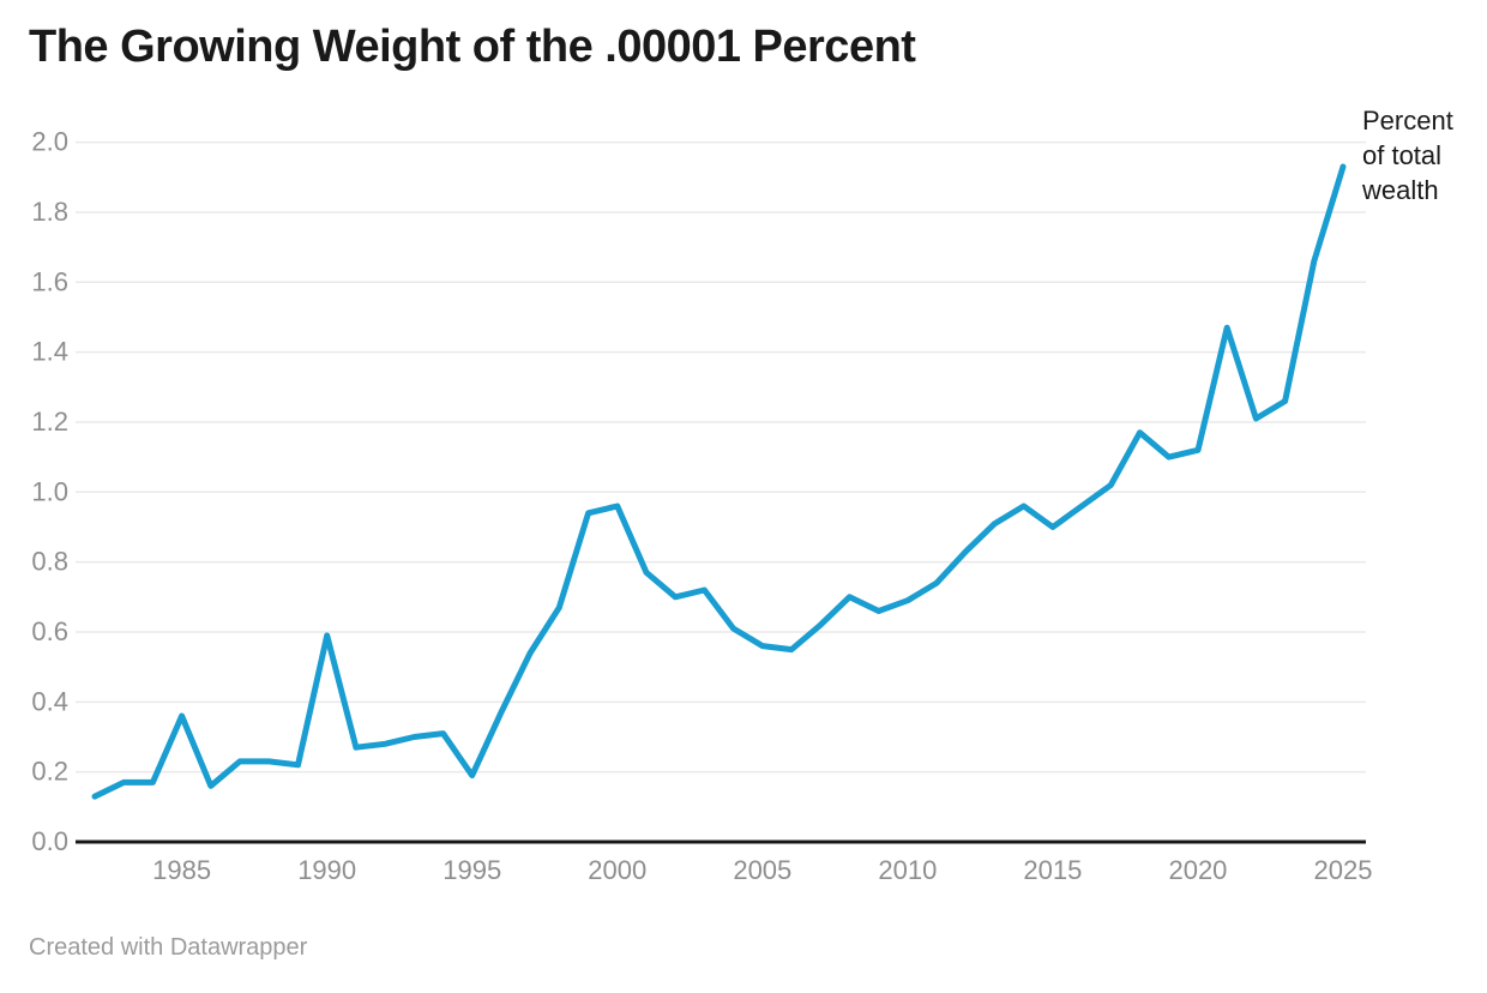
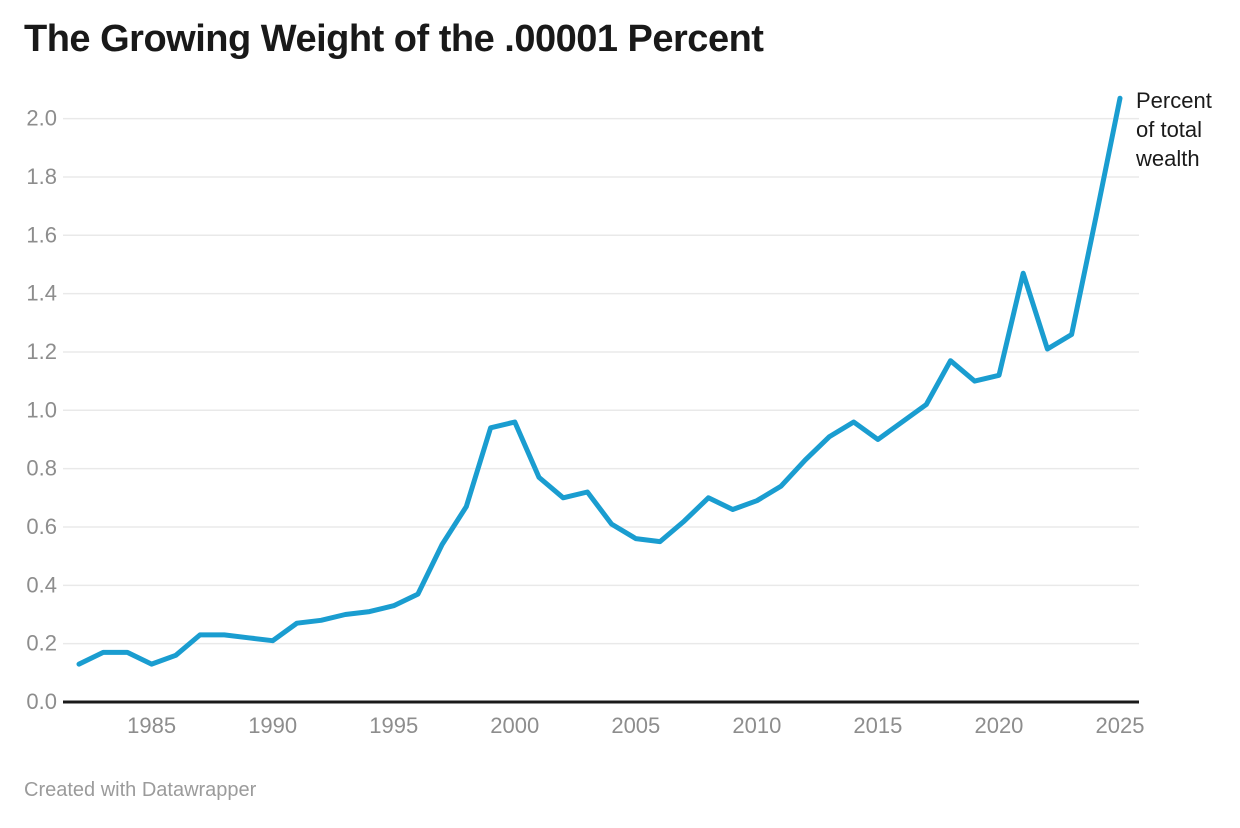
1985: 0.36 -> 0.13
1990: 0.59 -> 0.21
1995: 0.19 -> 0.33
2025: 1.93 -> 2.07
